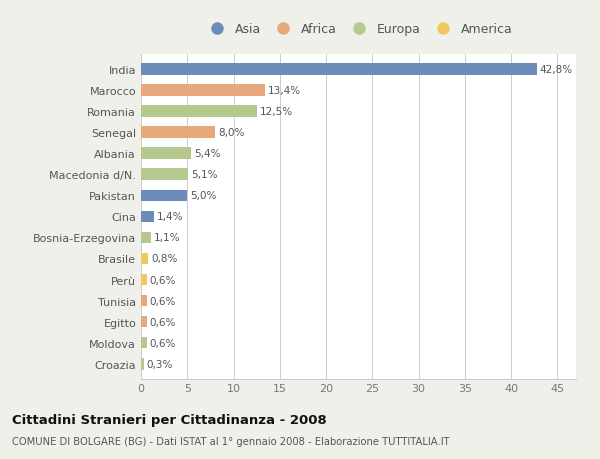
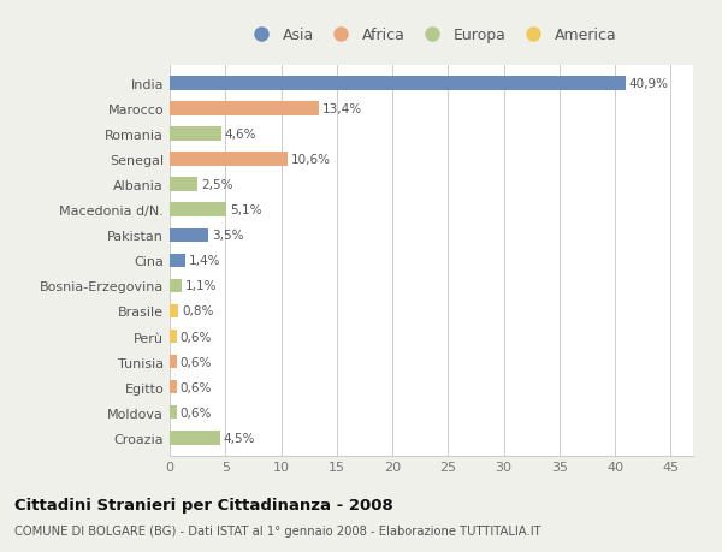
India: 42,8% -> 40,9%
Romania: 12,5% -> 4,6%
Senegal: 8,0% -> 10,6%
Albania: 5,4% -> 2,5%
Pakistan: 5,0% -> 3,5%
Croazia: 0,3% -> 4,5%
